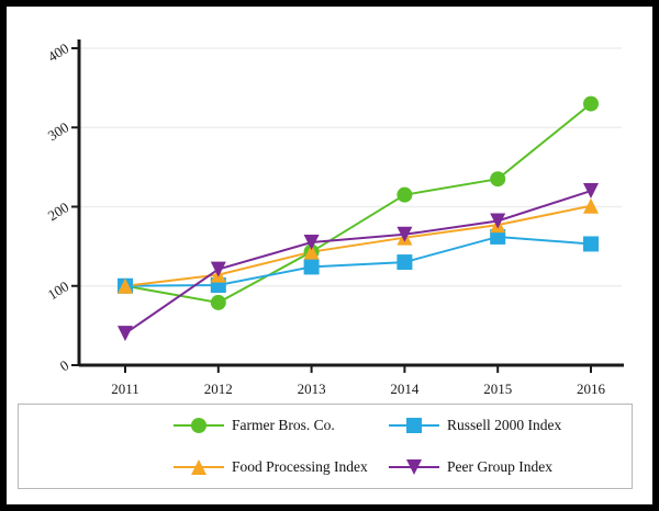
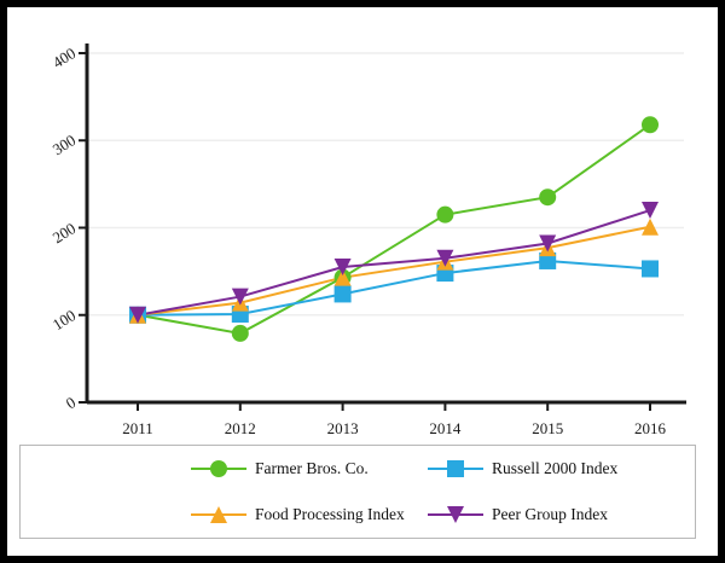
Peer Group Index/2011: 40 -> 100
Russell 2000 Index/2014: 130 -> 150
Farmer Bros. Co./2016: 330 -> 320
